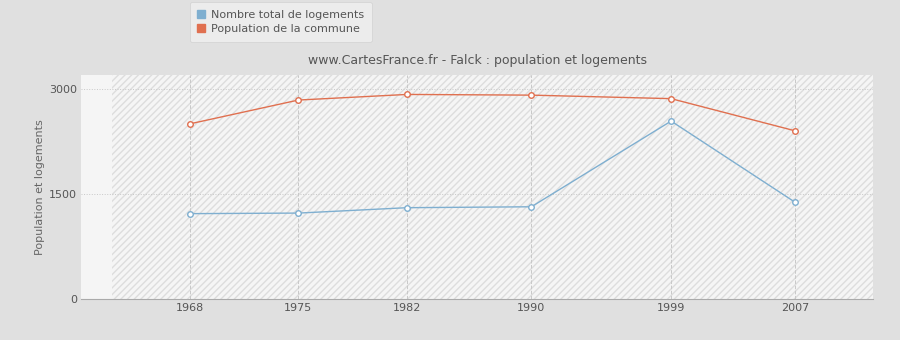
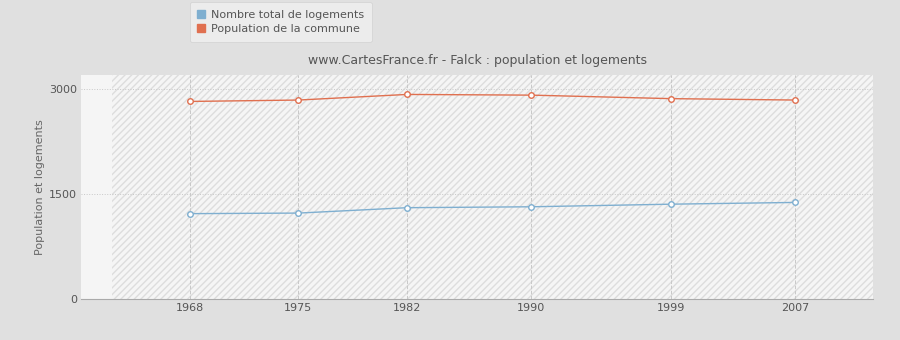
Population de la commune/1968: 2500 -> 2820
Nombre total de logements/1999: 2540 -> 1360
Population de la commune/2007: 2400 -> 2840
